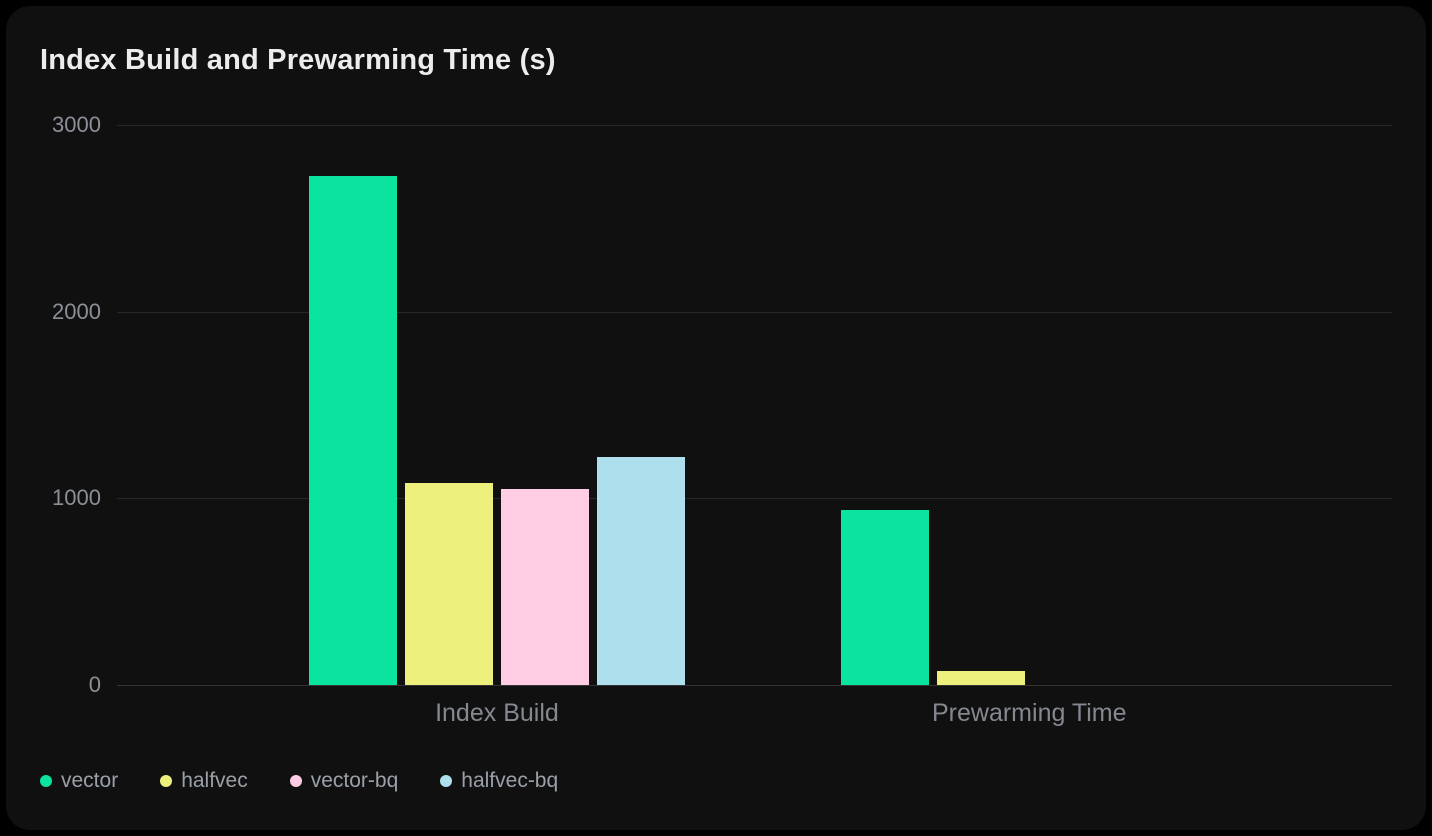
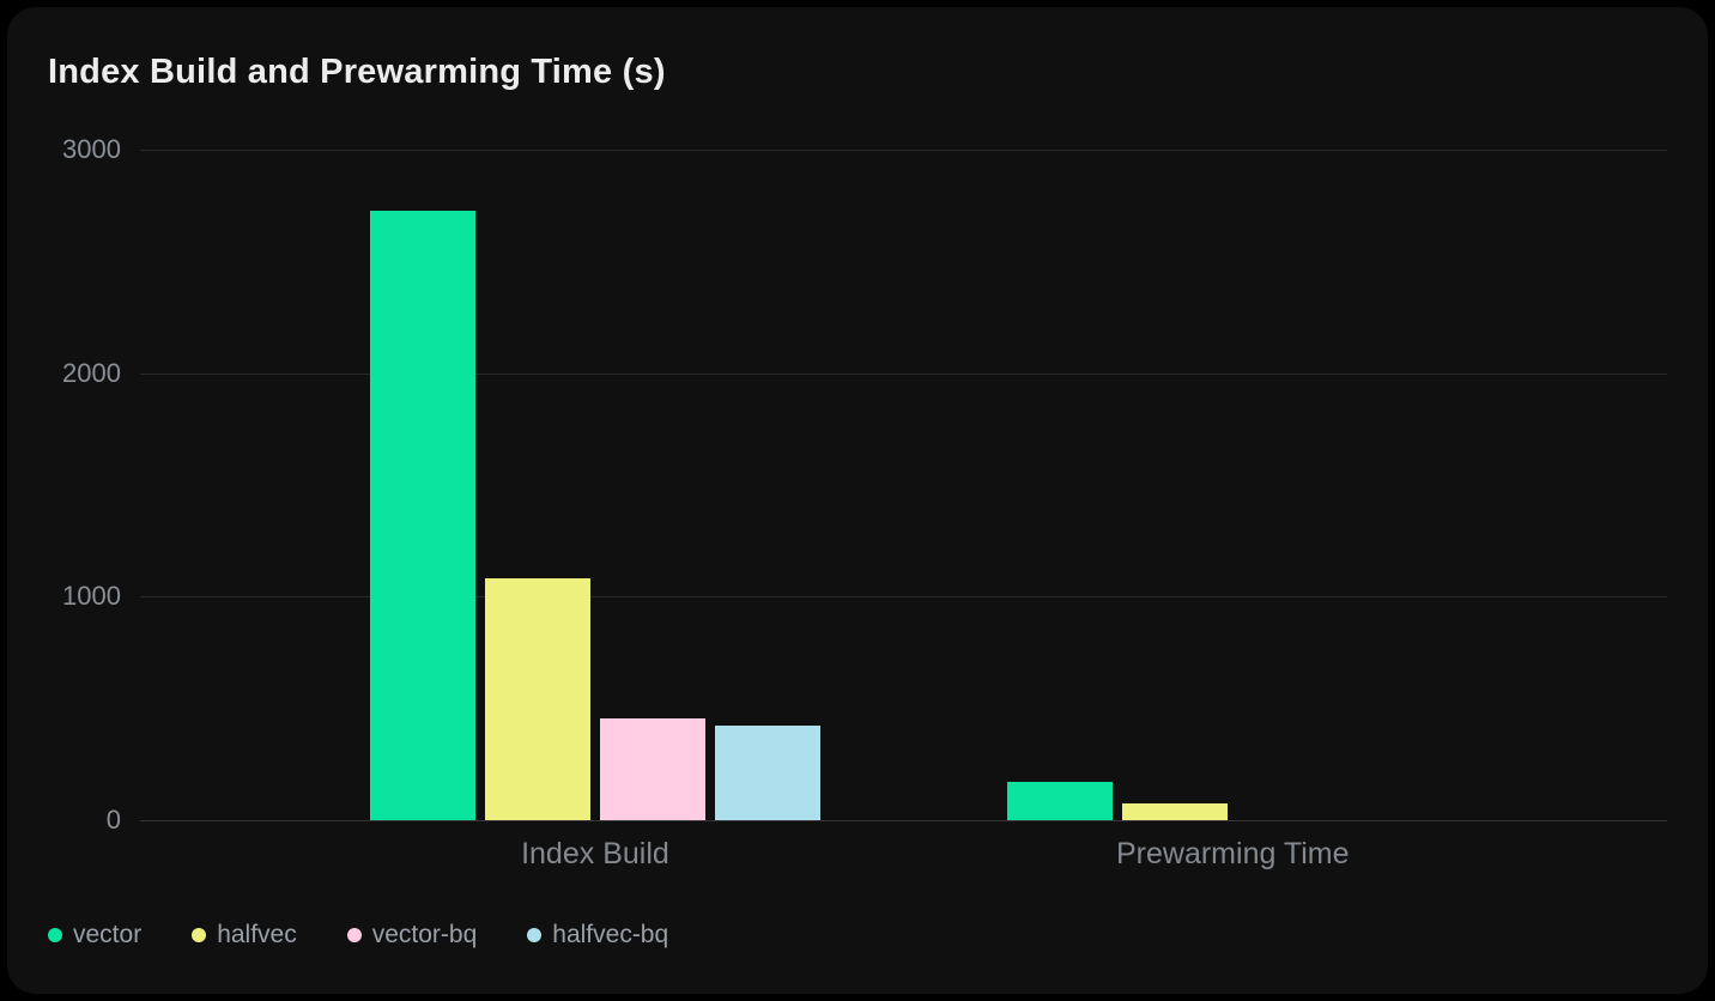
vector-bq/Index Build: 1050 -> 460
halfvec-bq/Index Build: 1220 -> 420
vector/Prewarming Time: 940 -> 170
